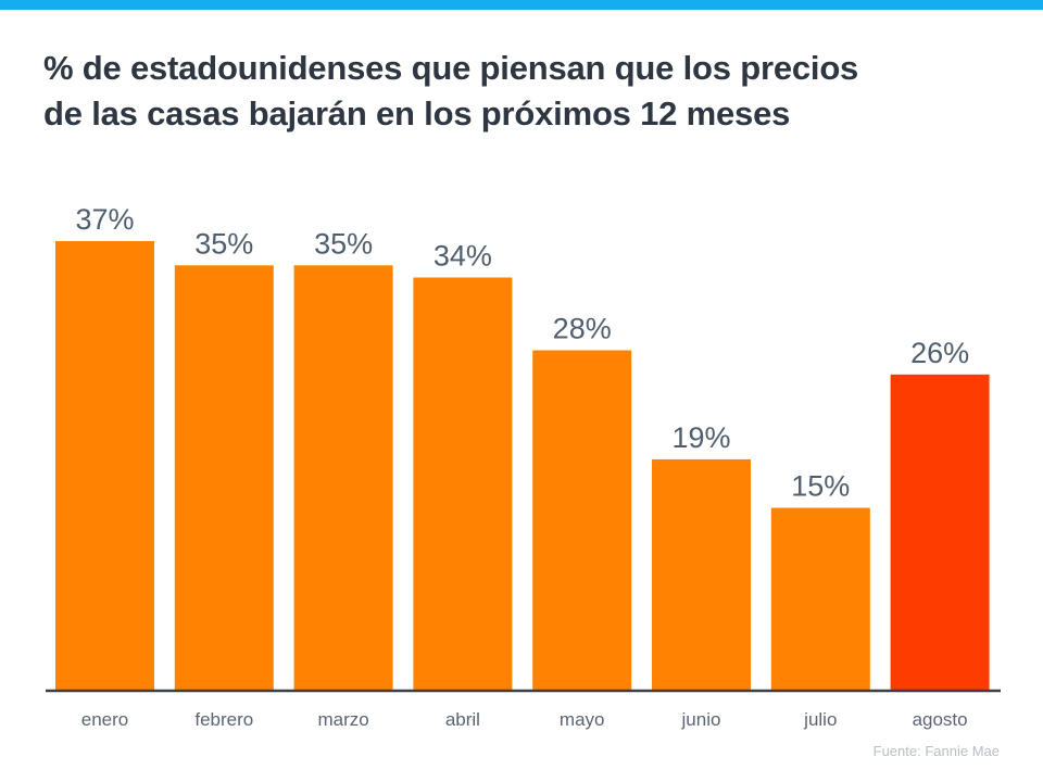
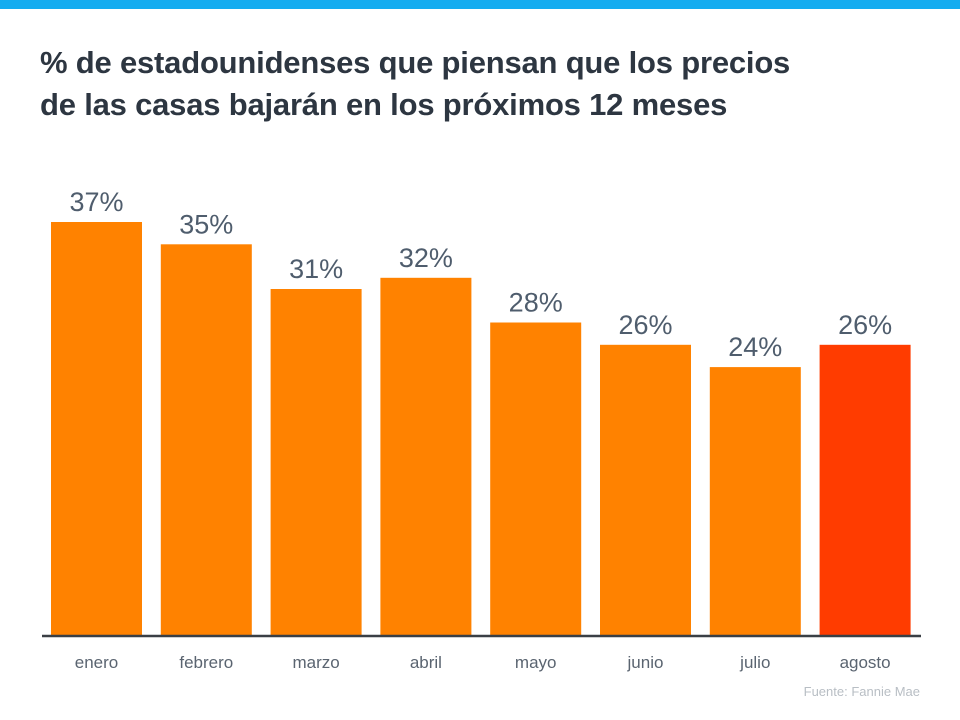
marzo: 35% -> 31%
abril: 34% -> 32%
junio: 19% -> 26%
julio: 15% -> 24%
